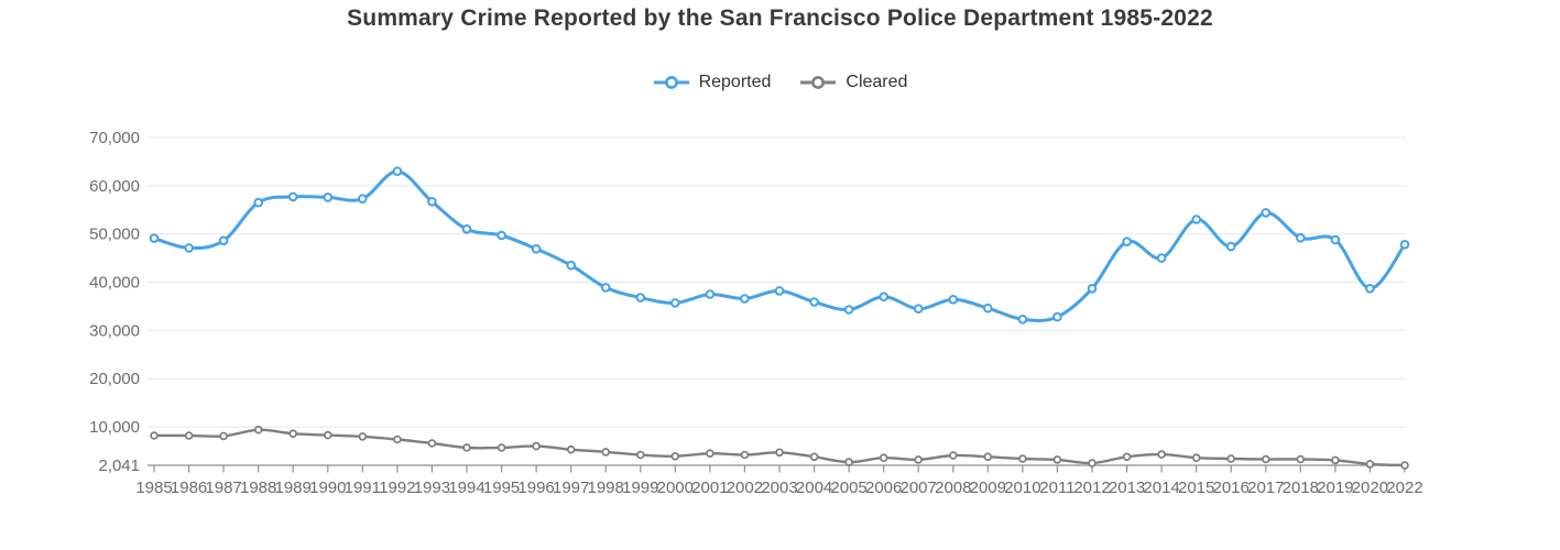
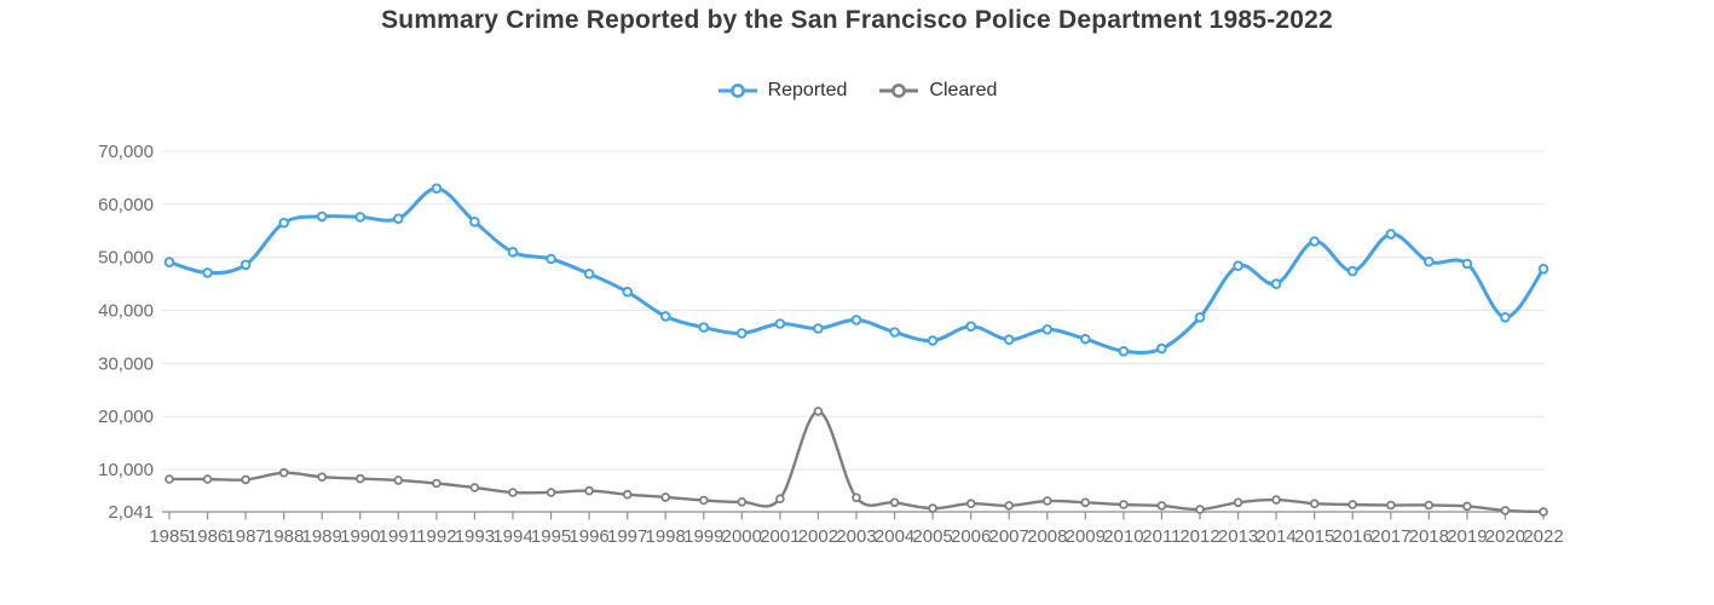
Cleared/2002: 4000 -> 21000
